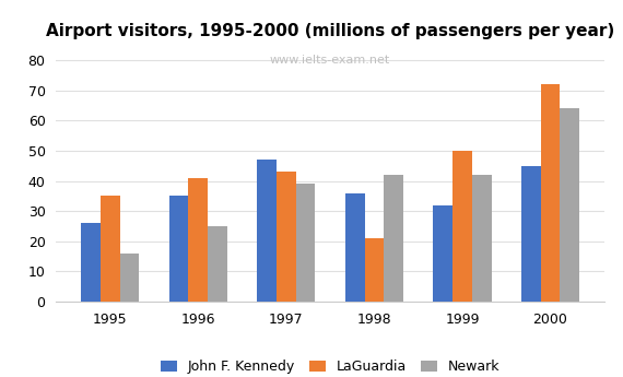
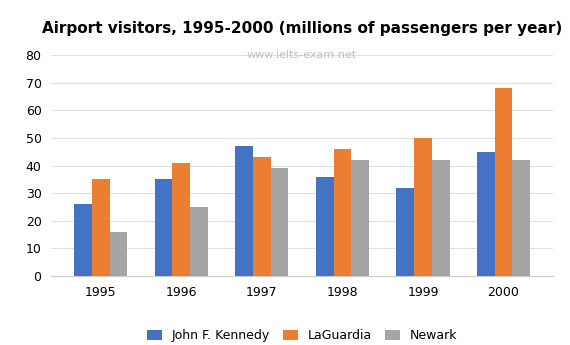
LaGuardia/1998: 21 -> 46
LaGuardia/2000: 72 -> 68
Newark/2000: 64 -> 42
